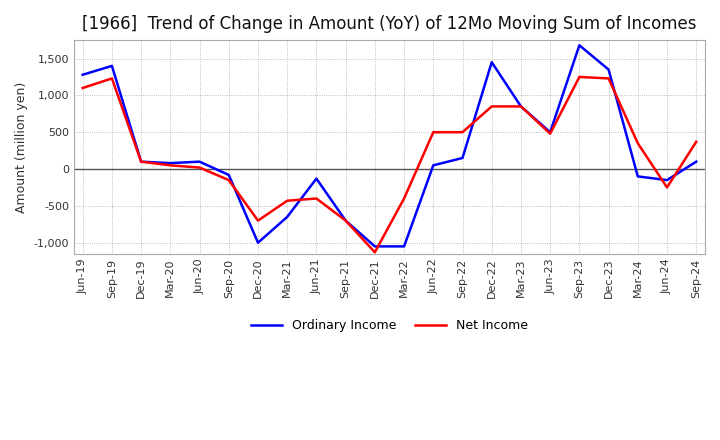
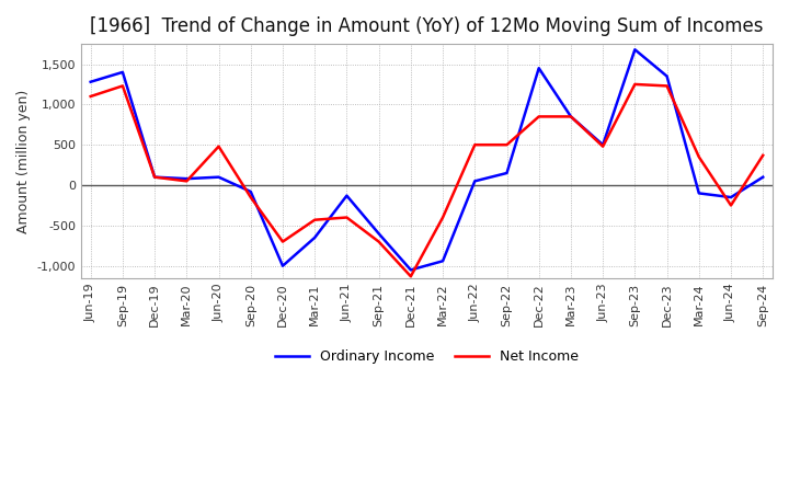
Net Income/Jun-20: 20 -> 480
Ordinary Income/Sep-21: -700 -> -600
Ordinary Income/Mar-22: -1,050 -> -940
